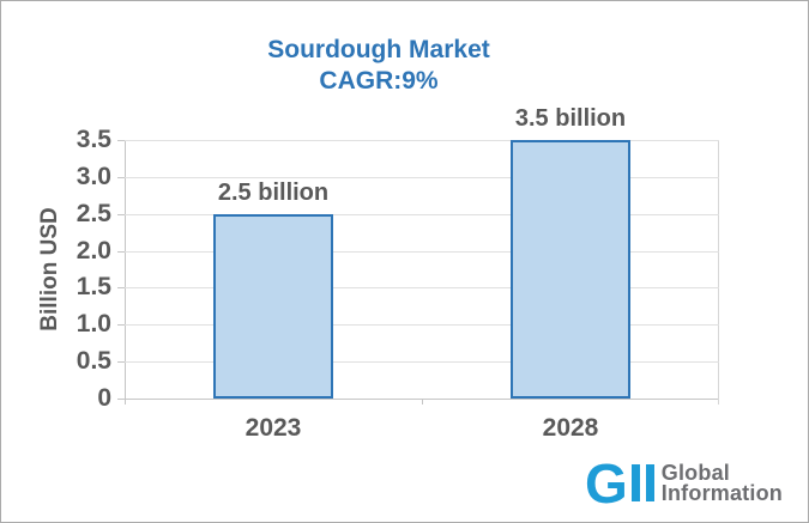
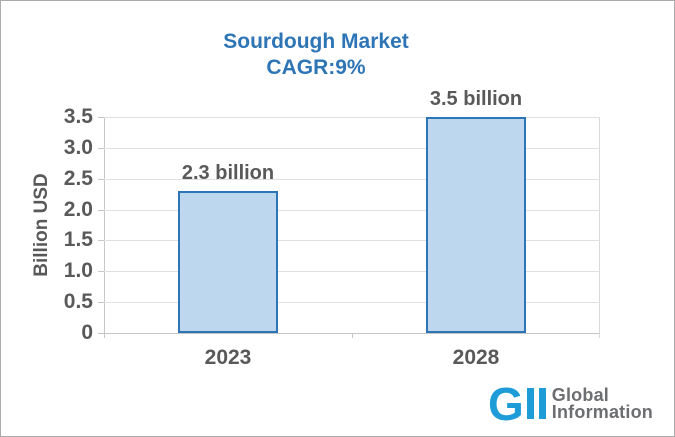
2023: 2.5 -> 2.3
